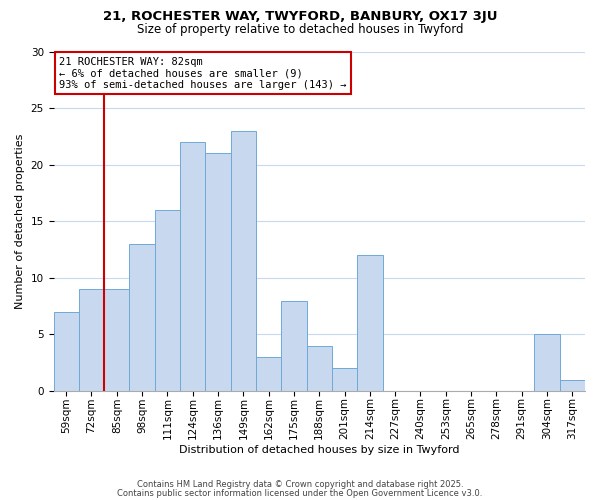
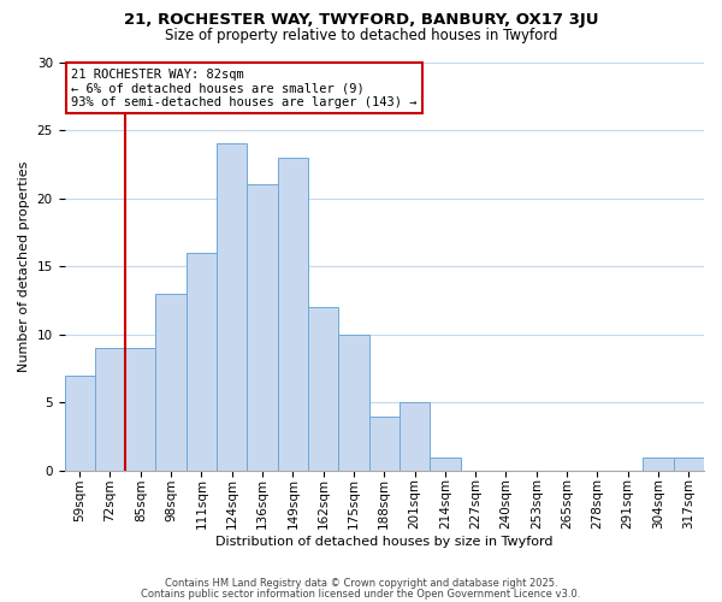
124sqm: 22 -> 24
162sqm: 3 -> 12
175sqm: 8 -> 10
201sqm: 2 -> 5
214sqm: 12 -> 1
304sqm: 5 -> 1
